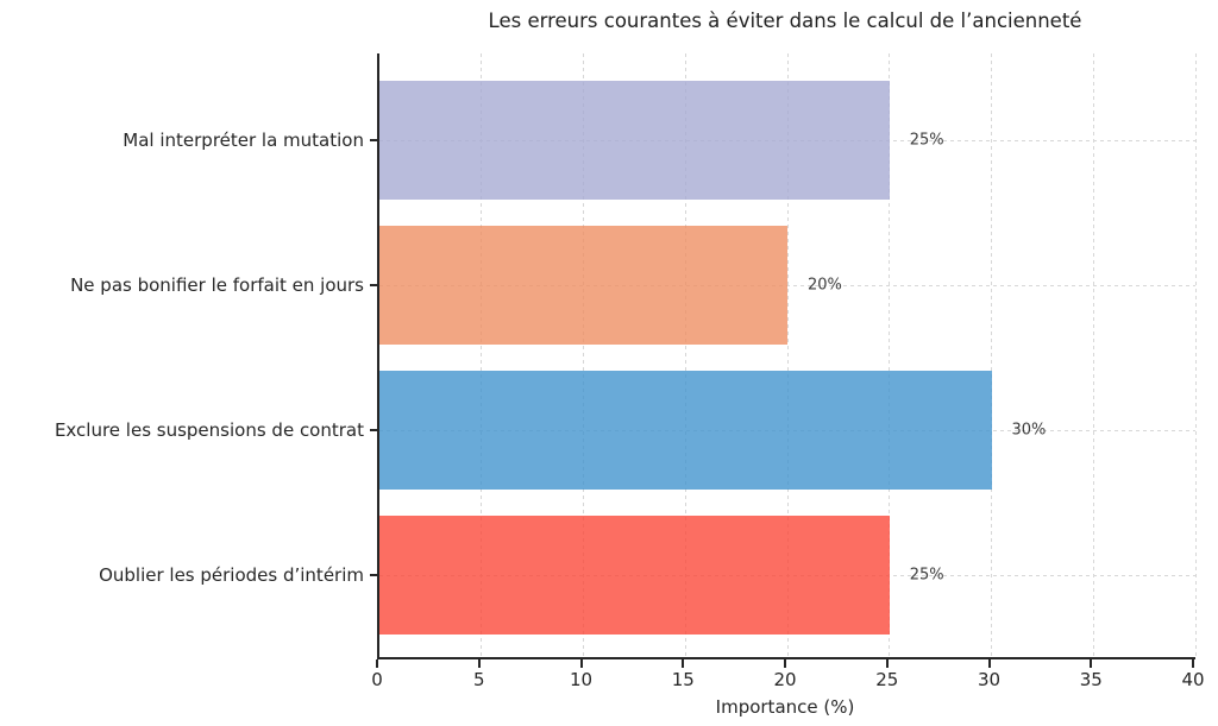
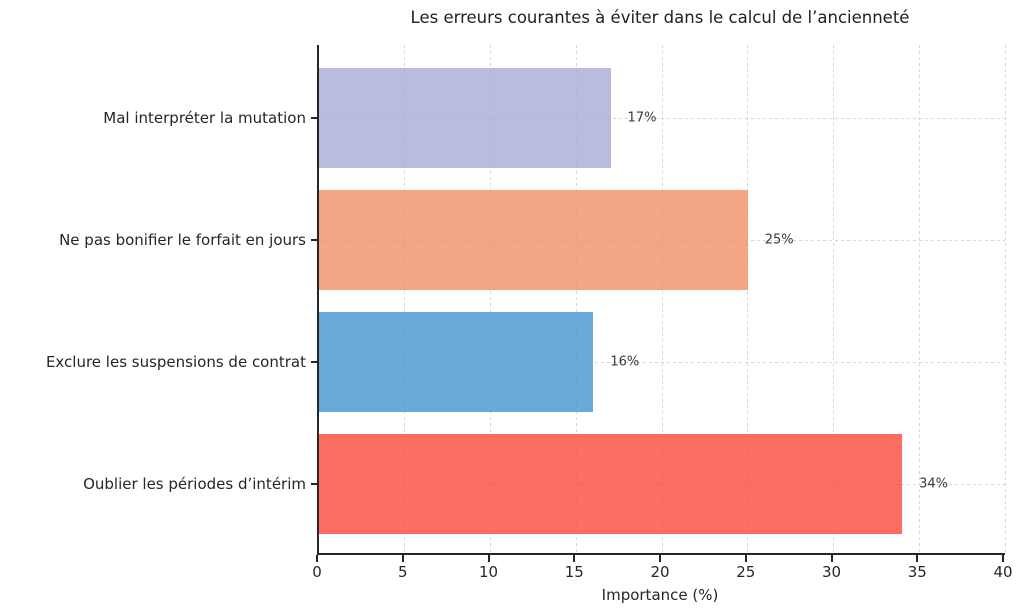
Mal interpréter la mutation: 25% -> 17%
Ne pas bonifier le forfait en jours: 20% -> 25%
Exclure les suspensions de contrat: 30% -> 16%
Oublier les périodes d’intérim: 25% -> 34%
